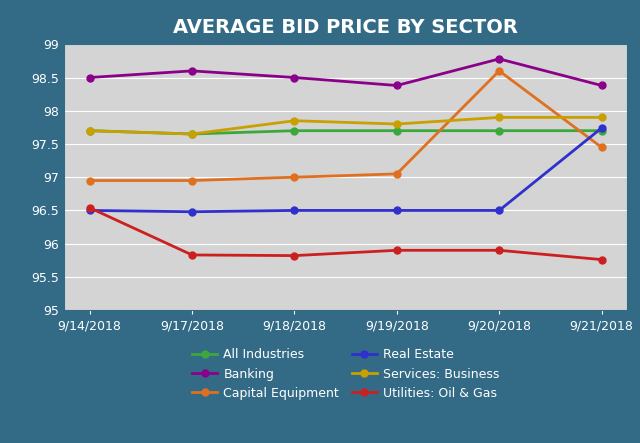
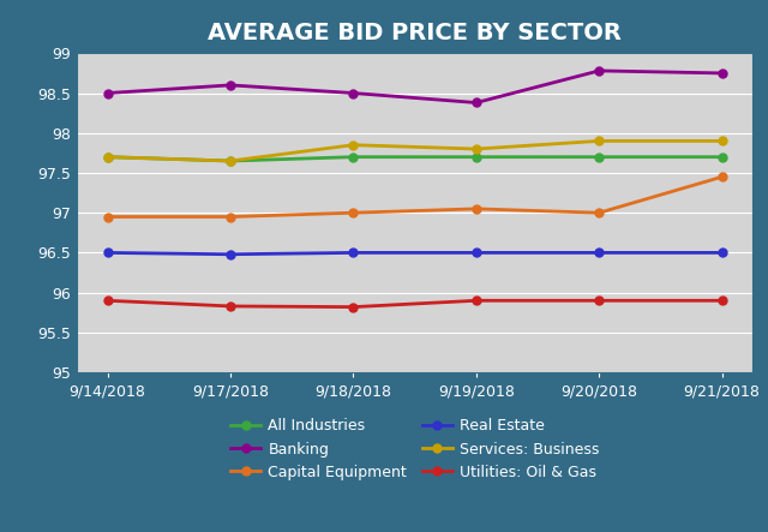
Utilities: Oil & Gas/9/14/2018: 96.54 -> 95.90
Capital Equipment/9/20/2018: 98.60 -> 97.00
Banking/9/21/2018: 98.38 -> 98.75
Real Estate/9/21/2018: 97.74 -> 96.50
Utilities: Oil & Gas/9/21/2018: 95.76 -> 95.90
